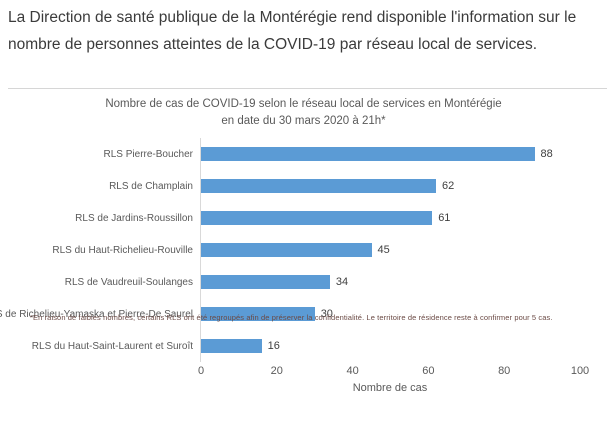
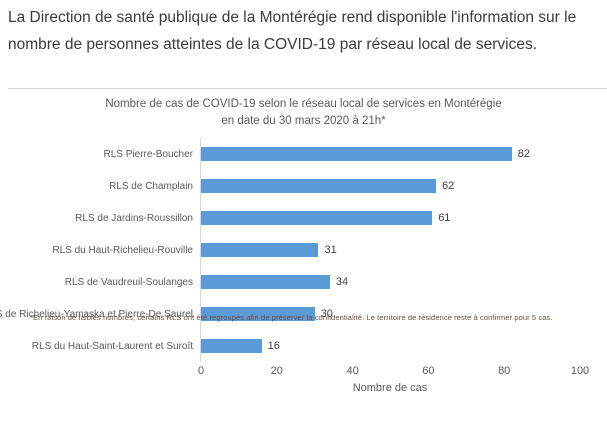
RLS Pierre-Boucher: 88 -> 82
RLS du Haut-Richelieu-Rouville: 45 -> 31
